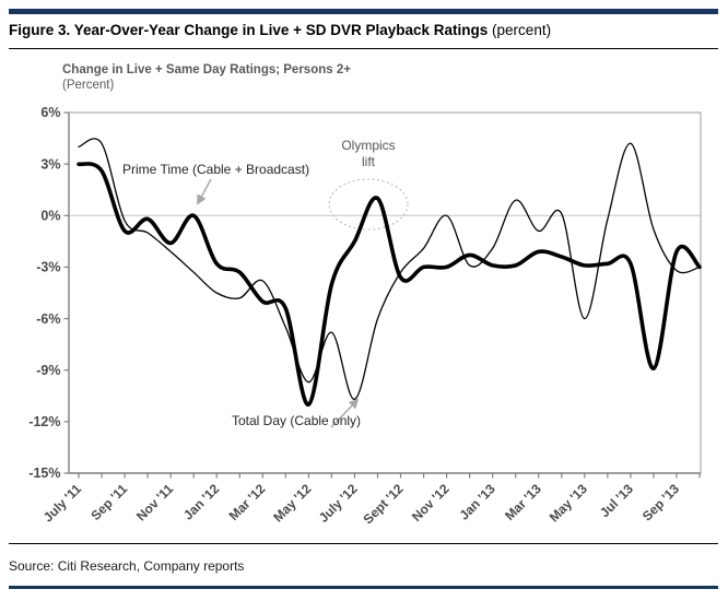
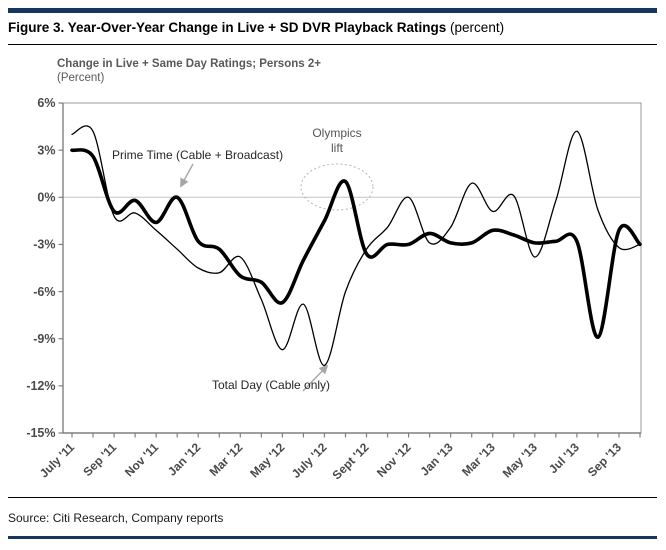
Total Day (Cable only)/Sep '11: -0.3% -> -1.2%
Prime Time (Cable + Broadcast)/May '12: -11.0% -> -6.7%
Total Day (Cable only)/May '13: -6.0% -> -3.8%
